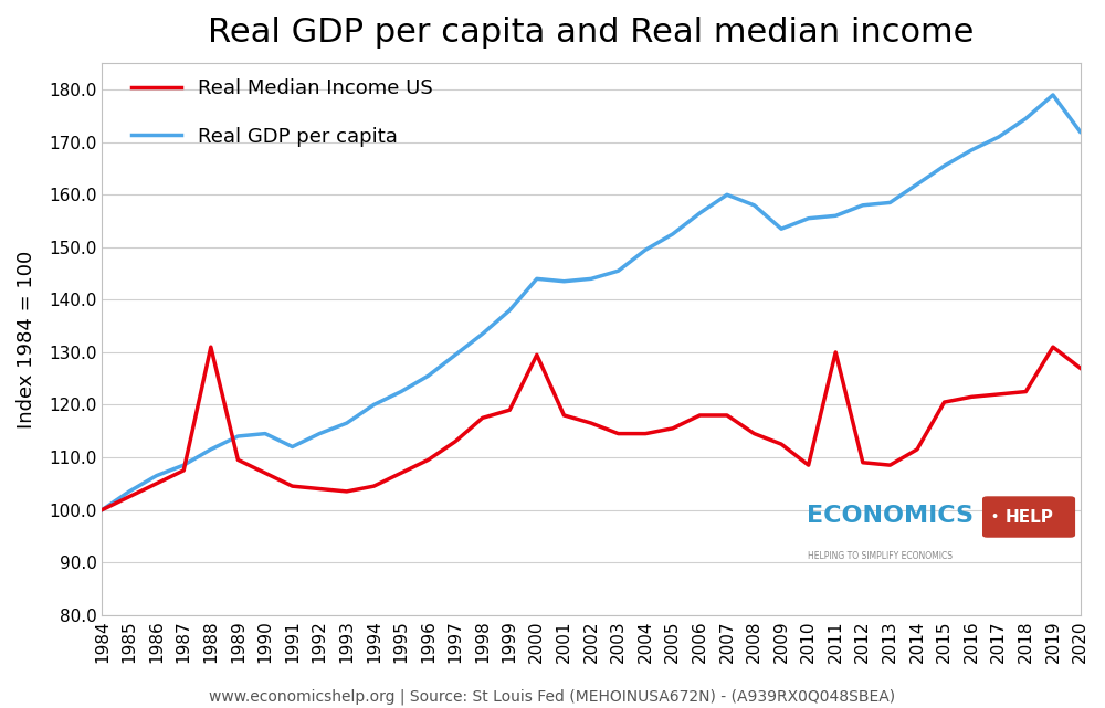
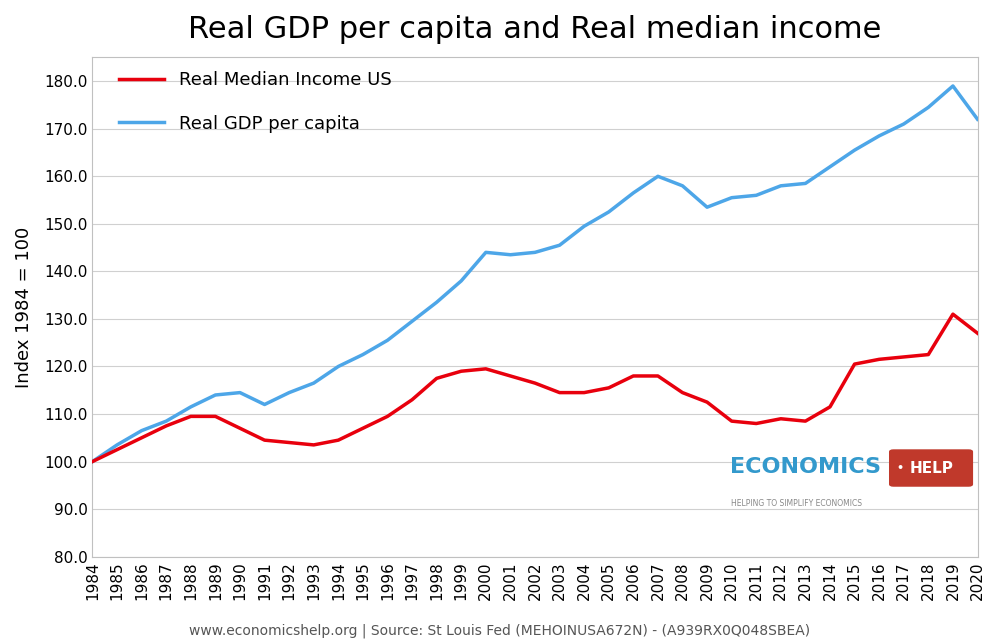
Real Median Income US/1988: 131.0 -> 109.5
Real Median Income US/2000: 129.5 -> 119.5
Real Median Income US/2011: 130.0 -> 108.0
